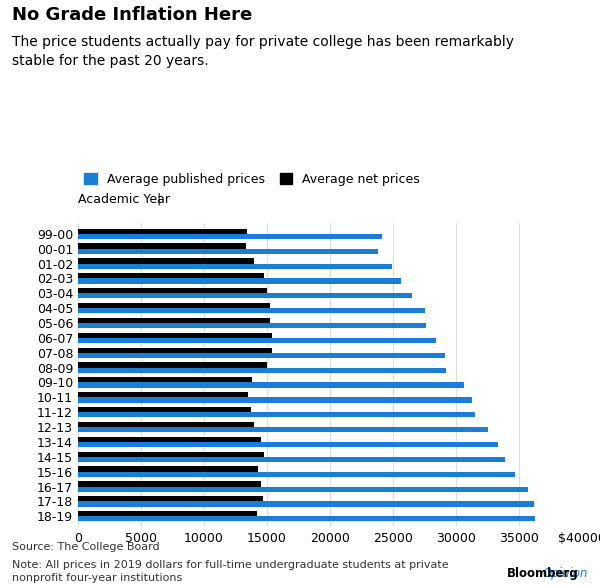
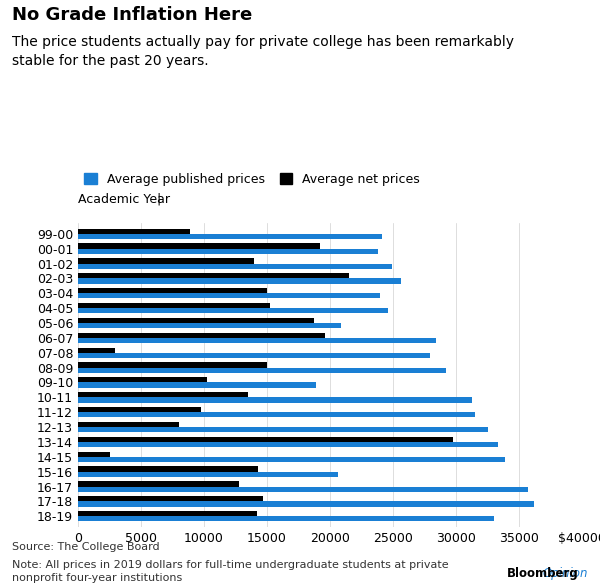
Average net prices/99-00: 13400 -> 8900
Average net prices/00-01: 13300 -> 19200
Average net prices/02-03: 14800 -> 21500
Average published prices/03-04: 26500 -> 24000
Average published prices/04-05: 27500 -> 24600
Average net prices/05-06: 15200 -> 18700
Average published prices/05-06: 27600 -> 20900
Average net prices/06-07: 15400 -> 19600
Average net prices/07-08: 15400 -> 2900
Average published prices/07-08: 29100 -> 27900
Average net prices/09-10: 13800 -> 10200
Average published prices/09-10: 30600 -> 18900
Average net prices/11-12: 13700 -> 9800
Average net prices/12-13: 14000 -> 8000
Average net prices/13-14: 14500 -> 29800
Average net prices/14-15: 14800 -> 2500
Average published prices/15-16: 34700 -> 20600
Average net prices/16-17: 14500 -> 12800
Average published prices/18-19: 36300 -> 33000
